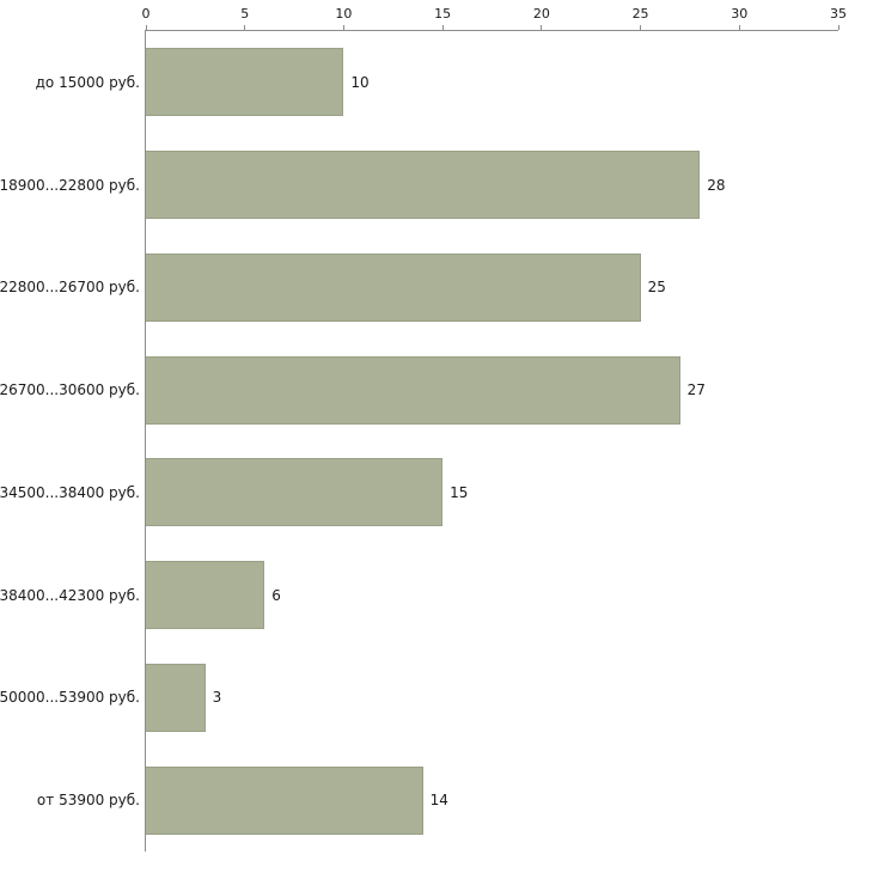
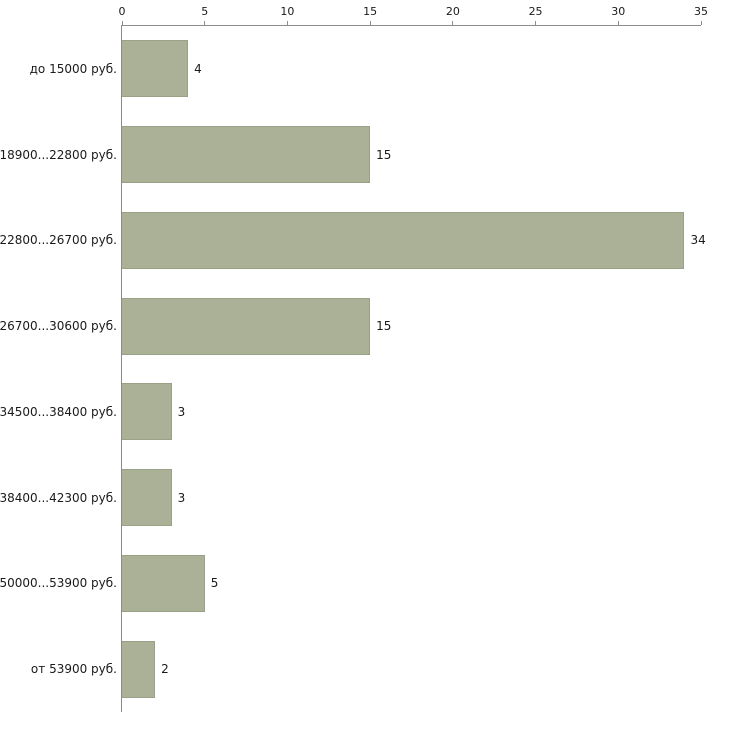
до 15000 руб.: 10 -> 4
18900...22800 руб.: 28 -> 15
22800...26700 руб.: 25 -> 34
26700...30600 руб.: 27 -> 15
34500...38400 руб.: 15 -> 3
38400...42300 руб.: 6 -> 3
50000...53900 руб.: 3 -> 5
от 53900 руб.: 14 -> 2
